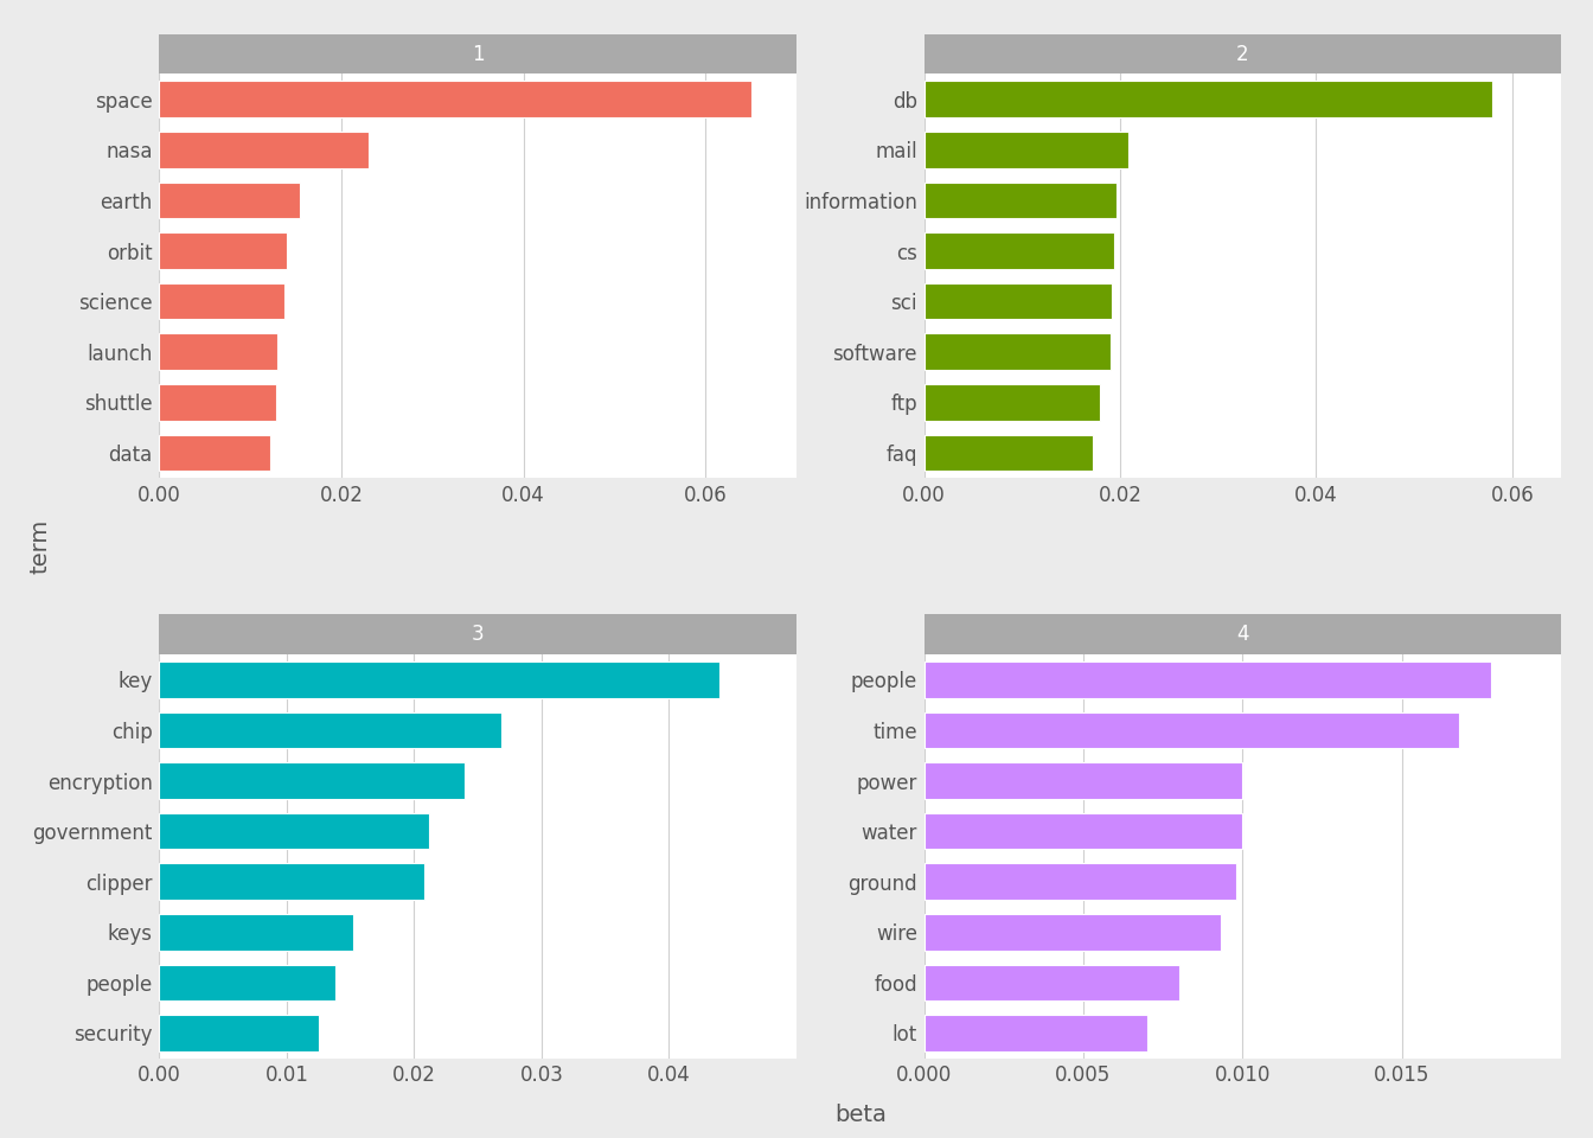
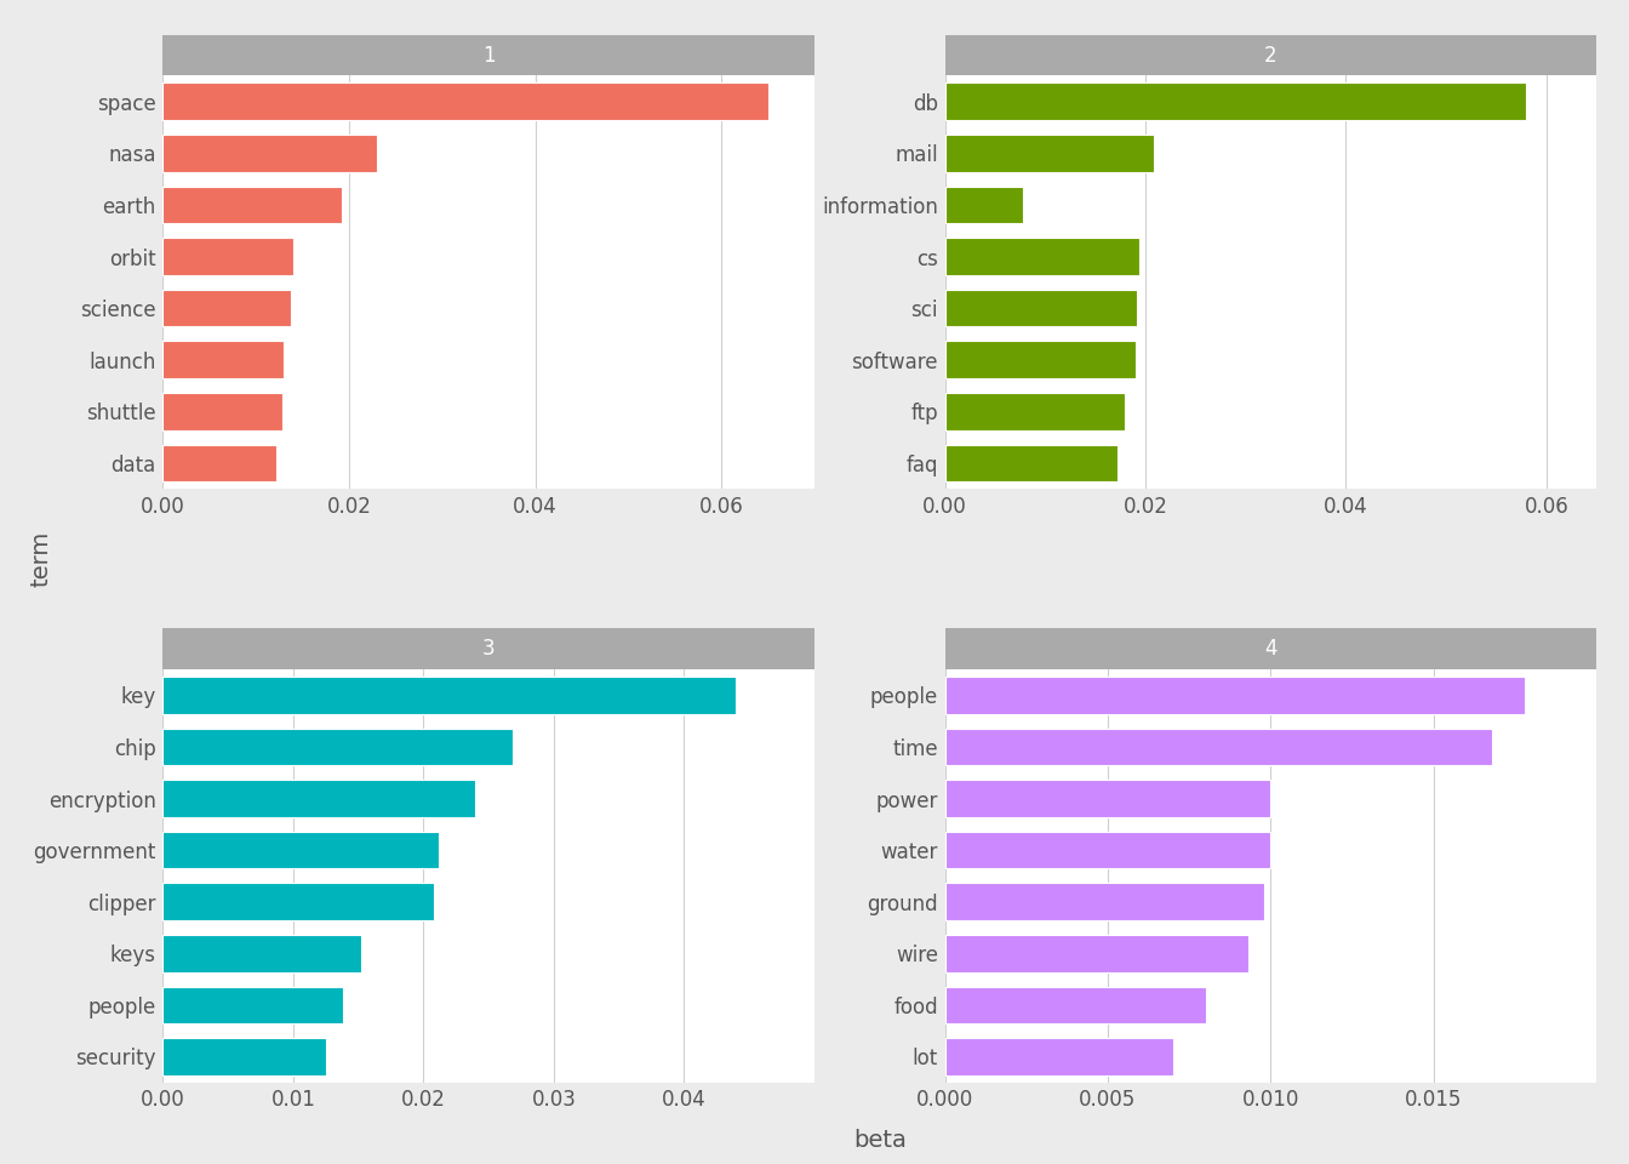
earth: 0.0155 -> 0.0192
information: 0.0196 -> 0.0078
